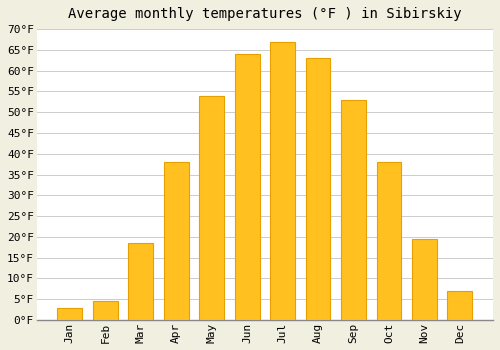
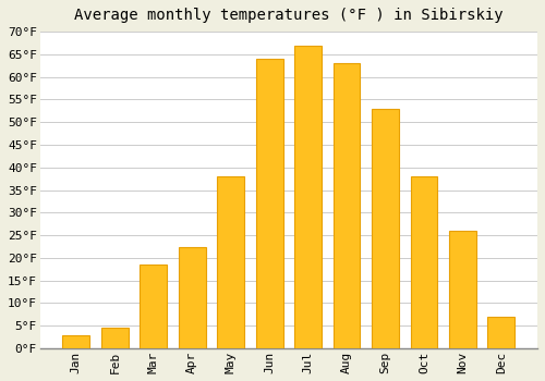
Apr: 38.0°F -> 22.5°F
May: 54.0°F -> 38.0°F
Nov: 19.5°F -> 26.0°F
